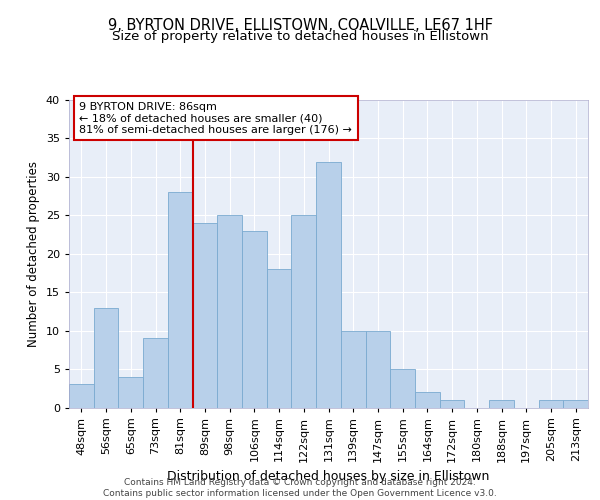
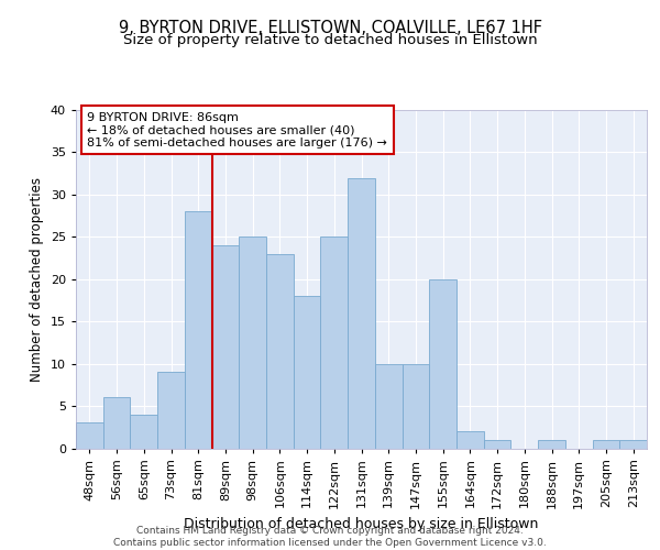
56sqm: 13 -> 6
155sqm: 5 -> 20
